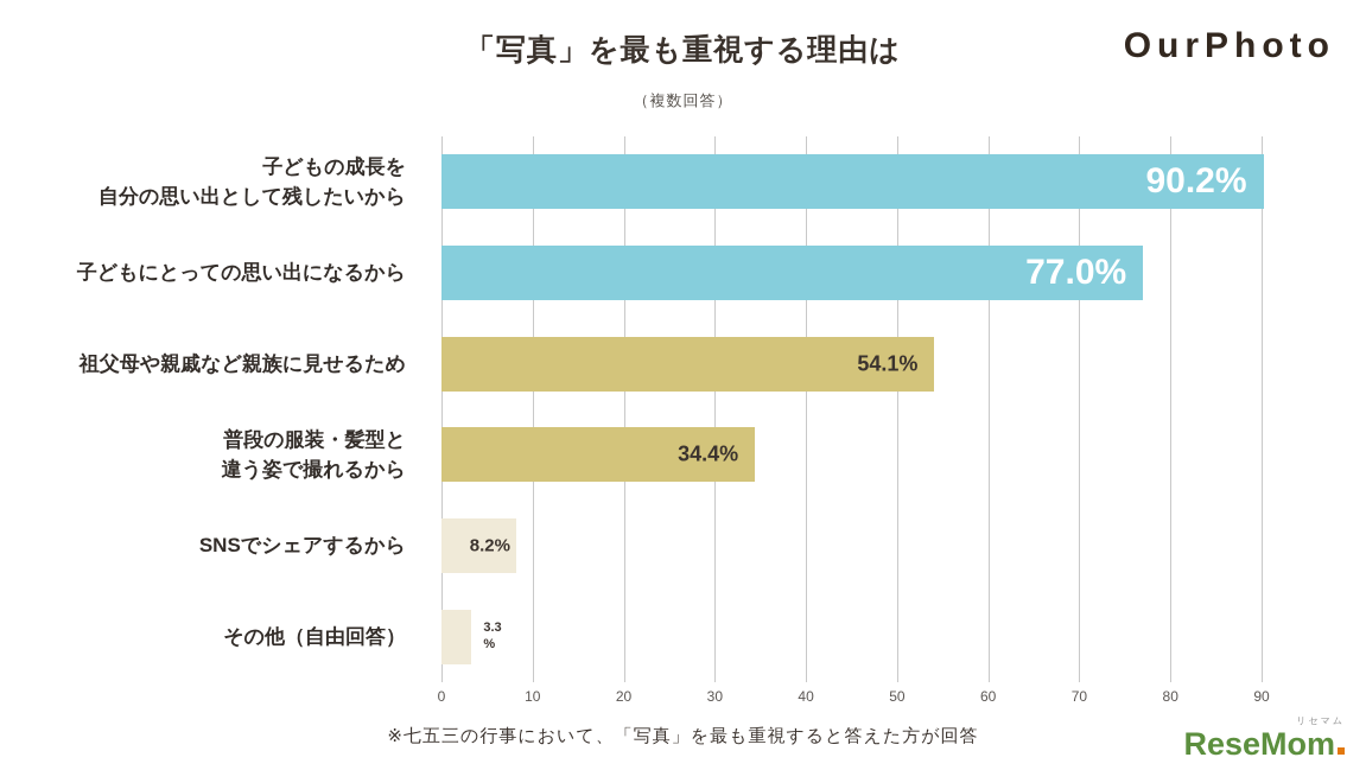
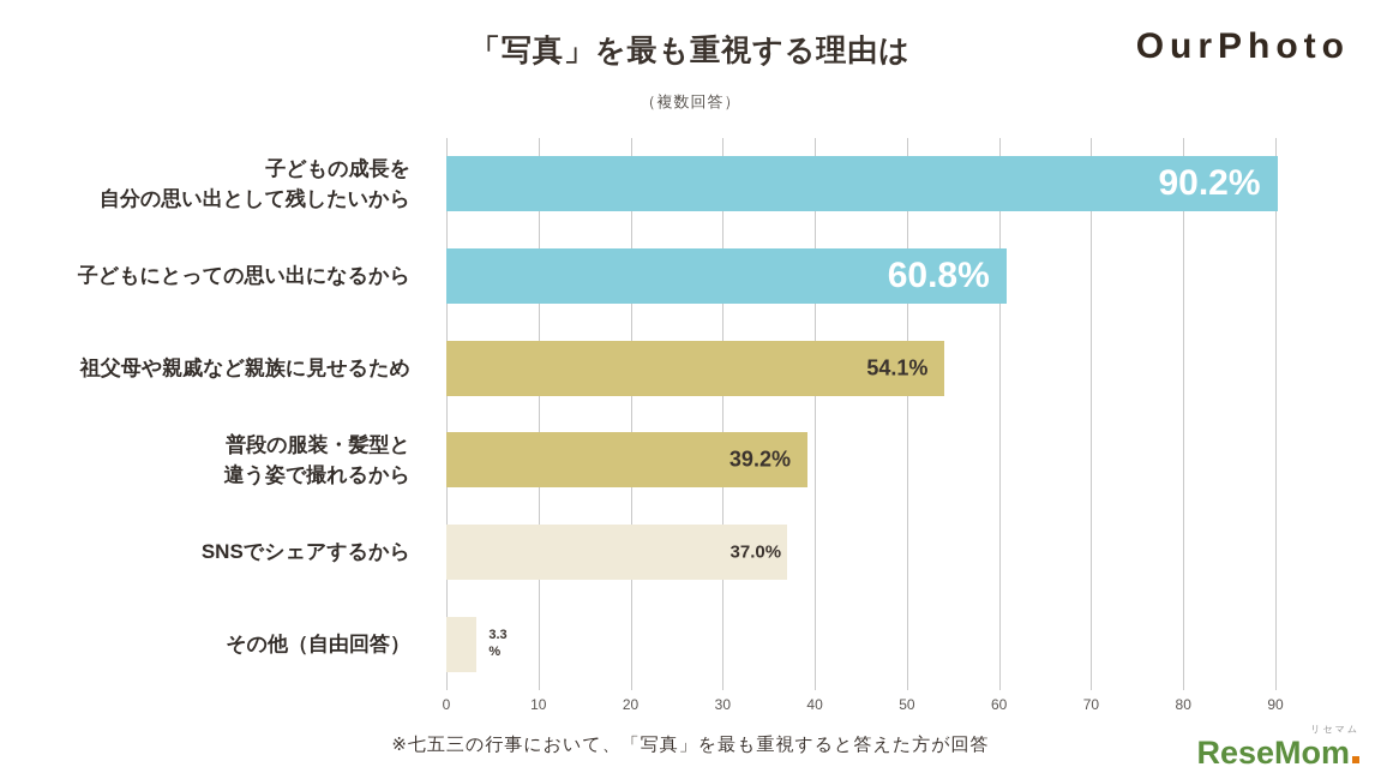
子どもにとっての思い出になるから: 77.0% -> 60.8%
普段の服装・髪型と 違う姿で撮れるから: 34.4% -> 39.2%
SNSでシェアするから: 8.2% -> 37.0%
